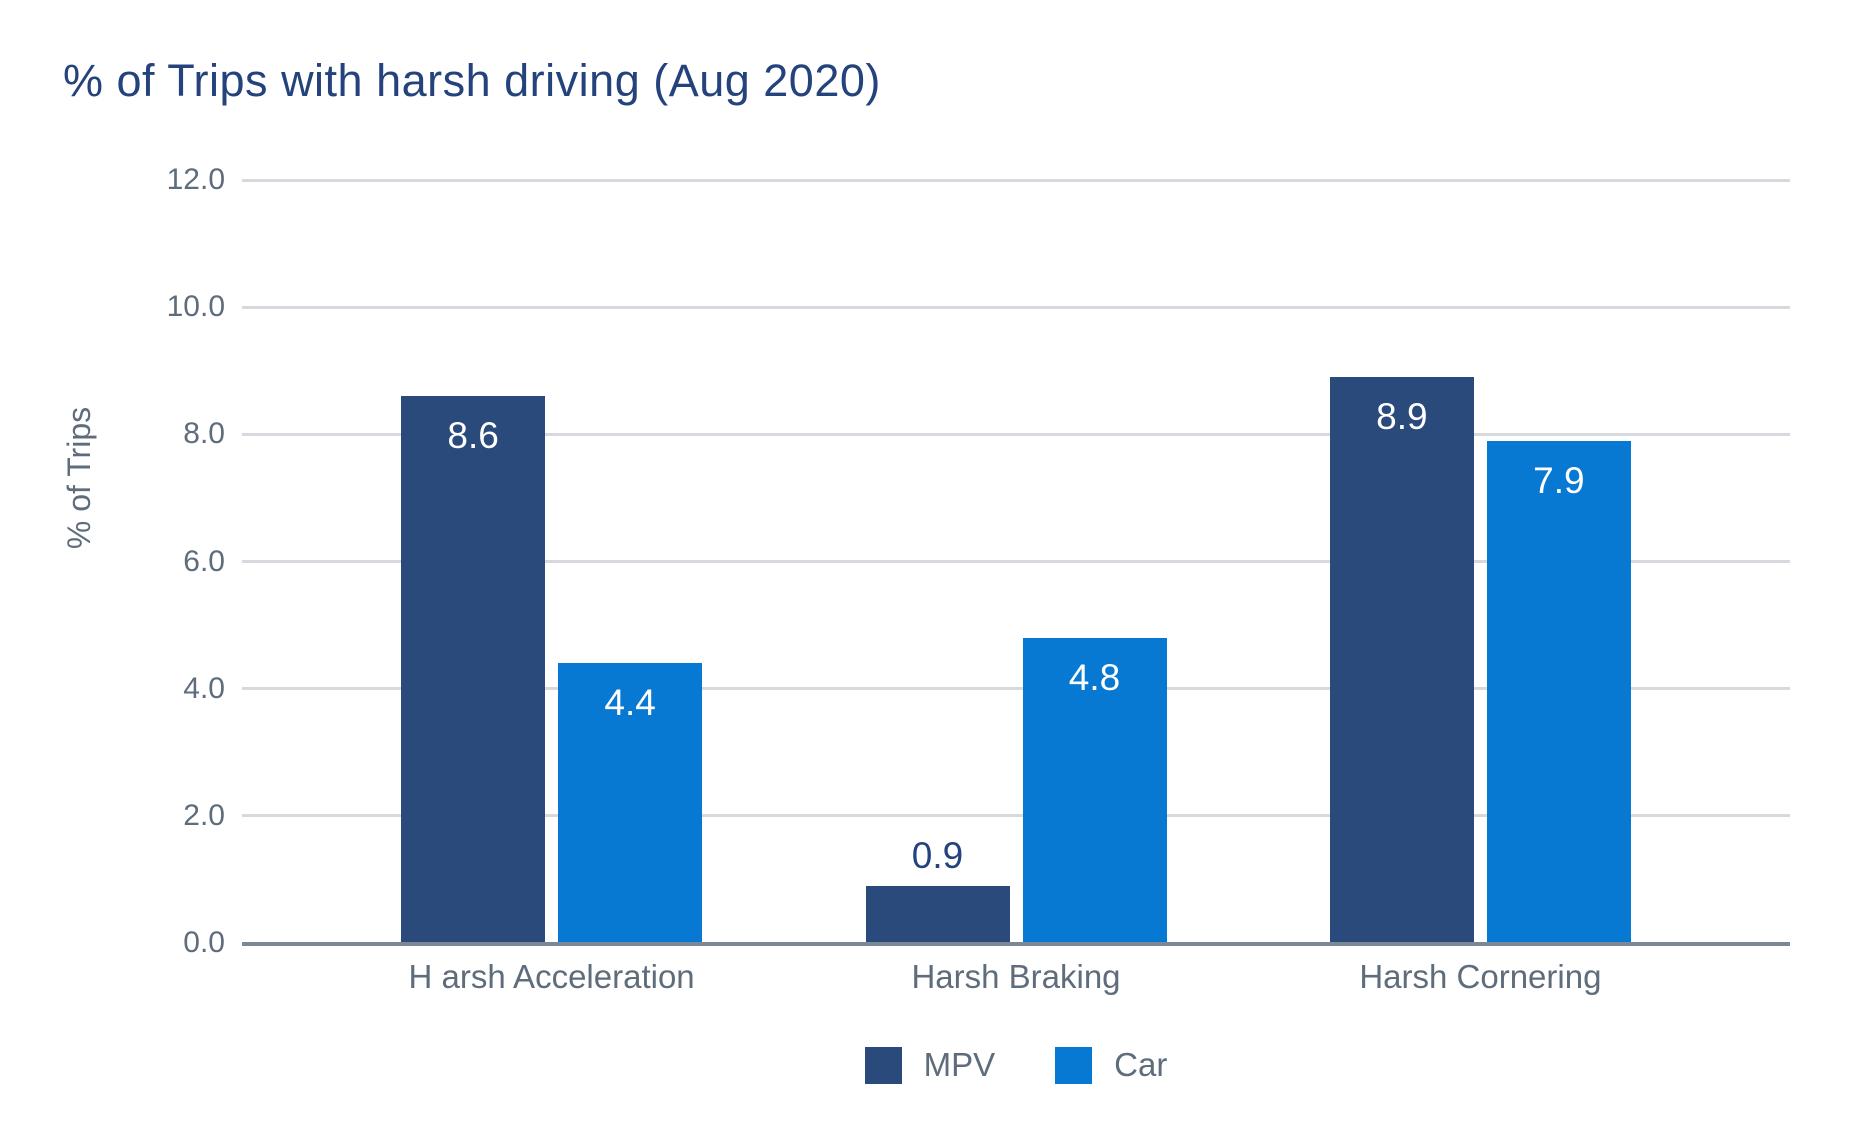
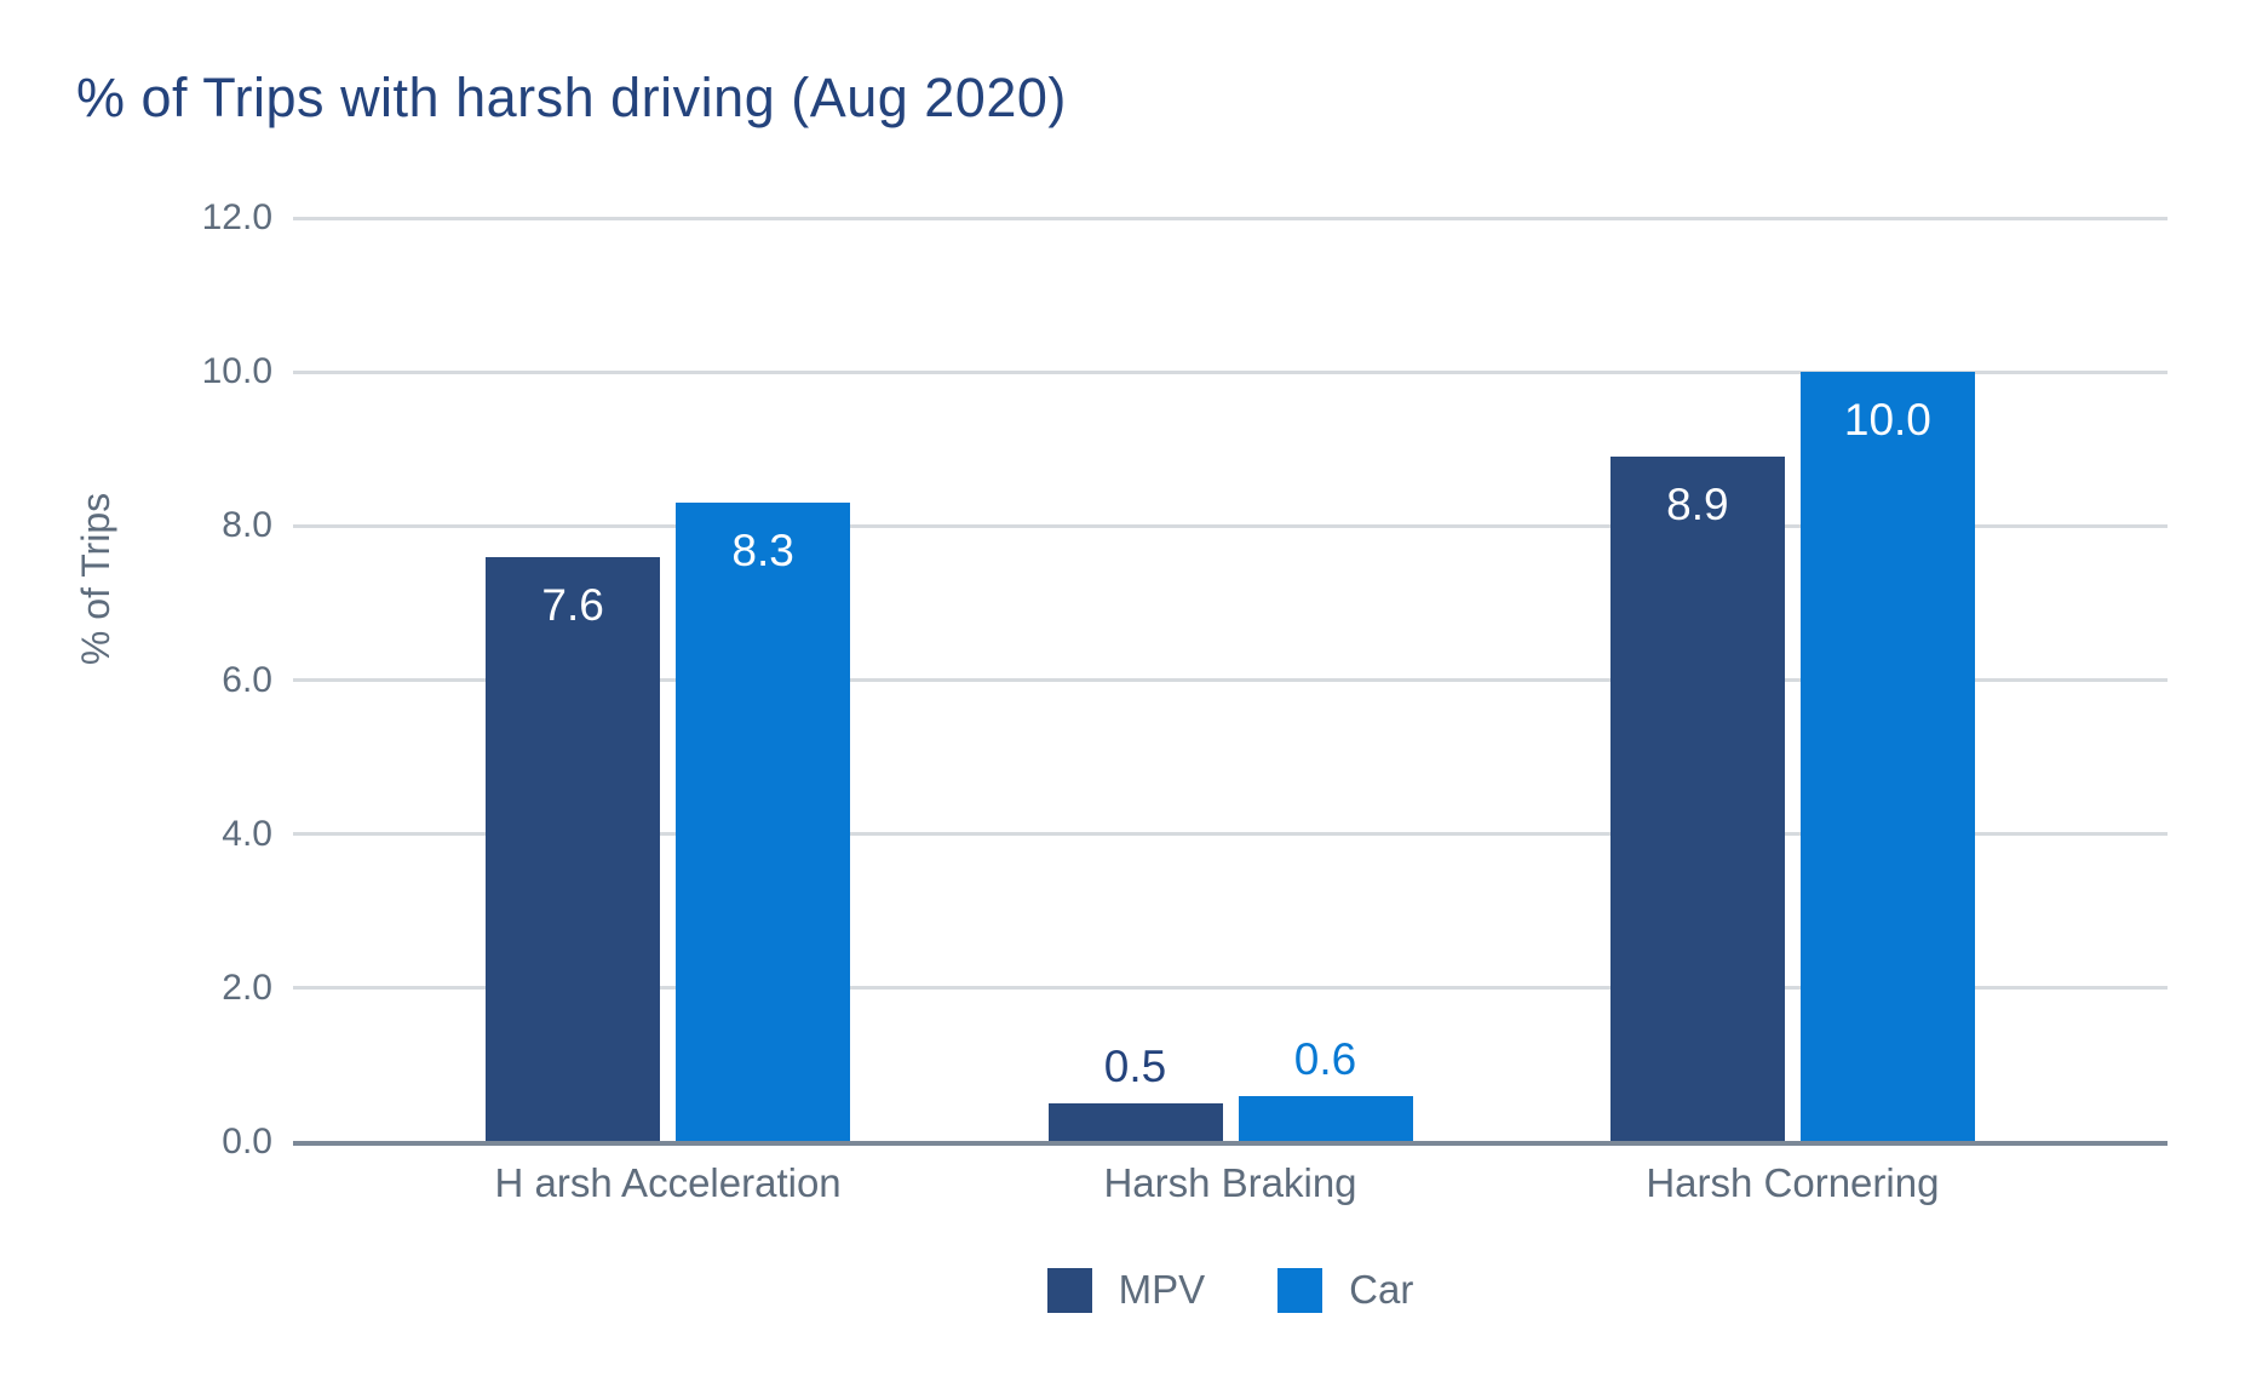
MPV/H arsh Acceleration: 8.6 -> 7.6
Car/H arsh Acceleration: 4.4 -> 8.3
MPV/Harsh Braking: 0.9 -> 0.5
Car/Harsh Braking: 4.8 -> 0.6
Car/Harsh Cornering: 7.9 -> 10.0
